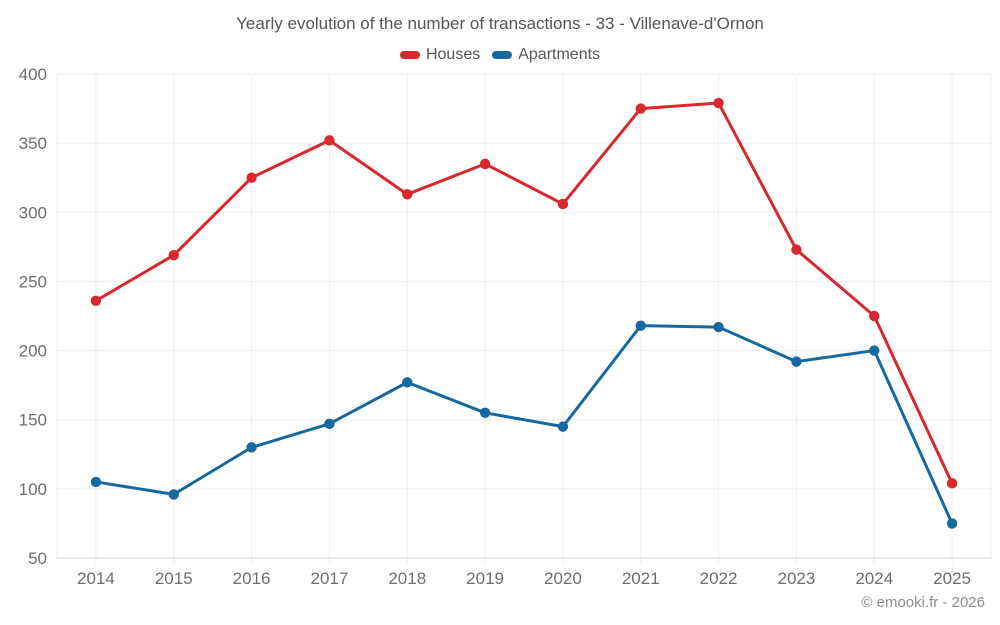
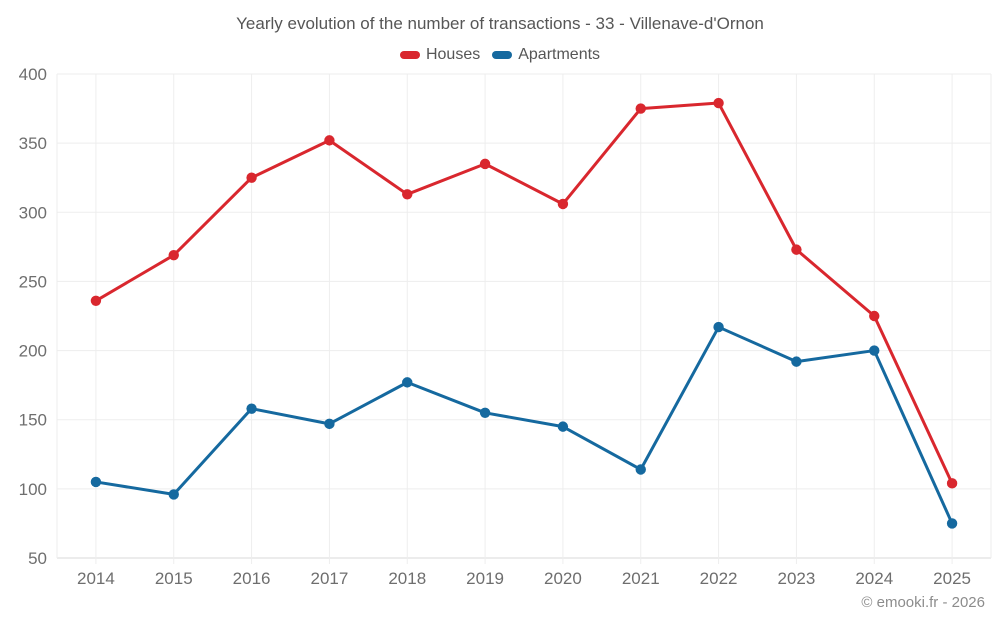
Apartments/2016: 130 -> 158
Apartments/2021: 218 -> 114
